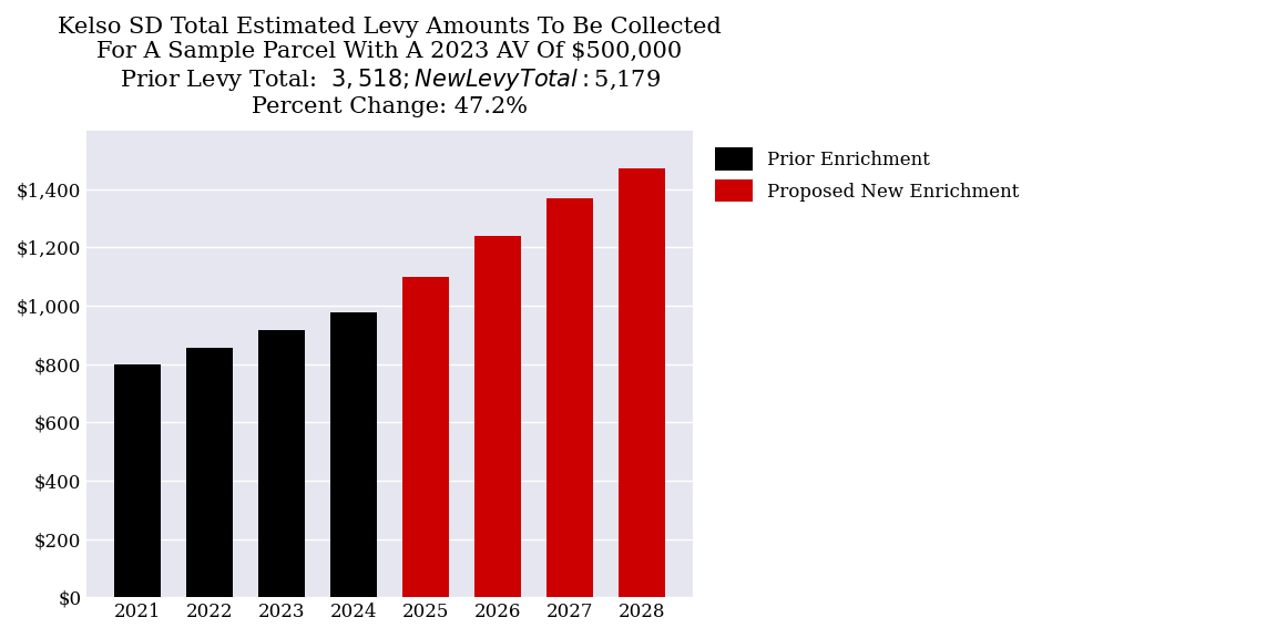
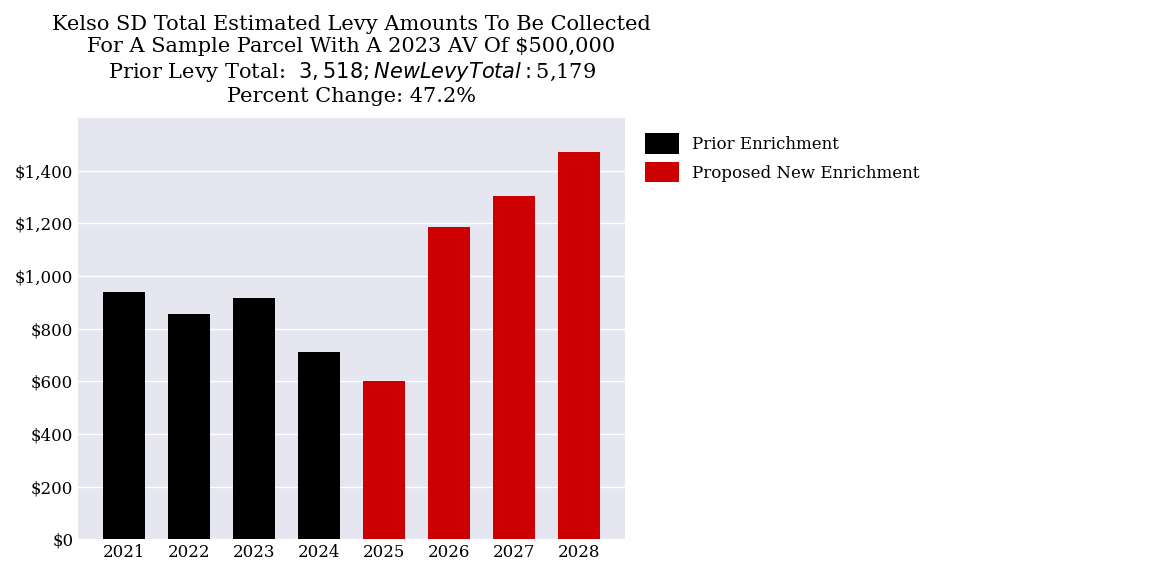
2021: $800 -> $940
2024: $978 -> $710
2025: $1,100 -> $600
2026: $1,240 -> $1,185
2027: $1,370 -> $1,305
